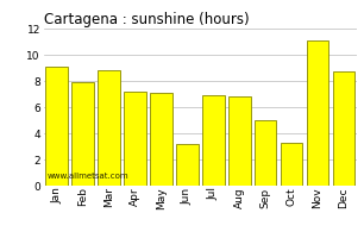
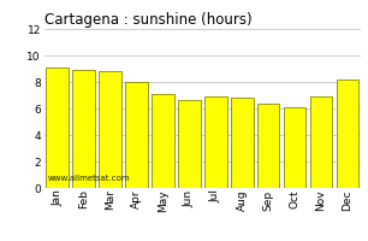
Feb: 7.9 -> 8.9
Apr: 7.2 -> 8.0
Jun: 3.2 -> 6.6
Sep: 5.0 -> 6.4
Oct: 3.3 -> 6.1
Nov: 11.1 -> 6.9
Dec: 8.7 -> 8.2
